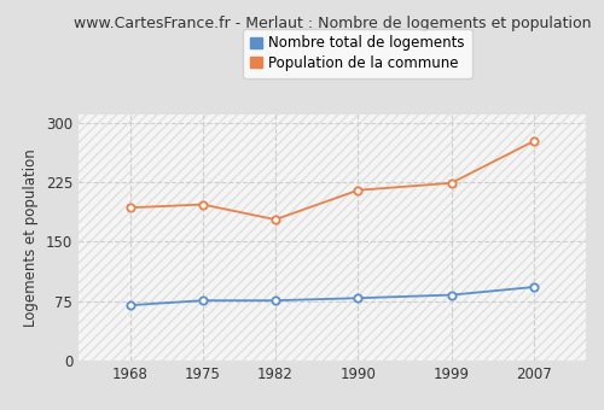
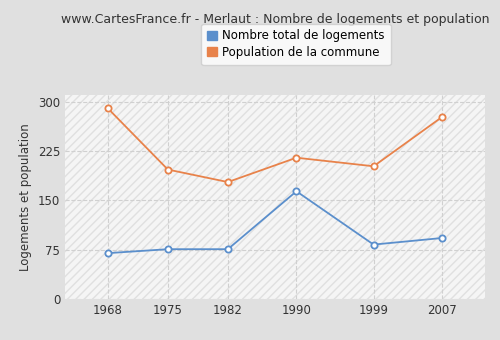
Population de la commune/1968: 193 -> 290
Nombre total de logements/1990: 79 -> 164
Population de la commune/1999: 224 -> 202
